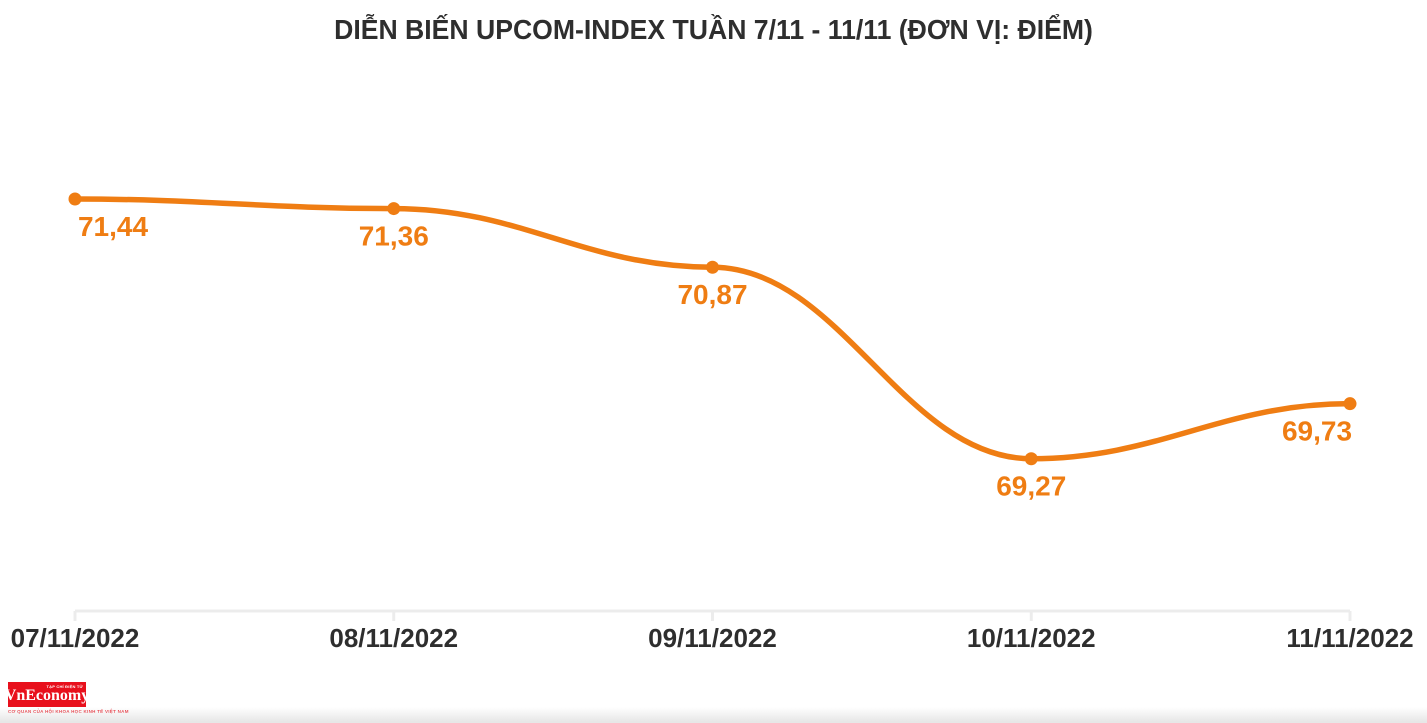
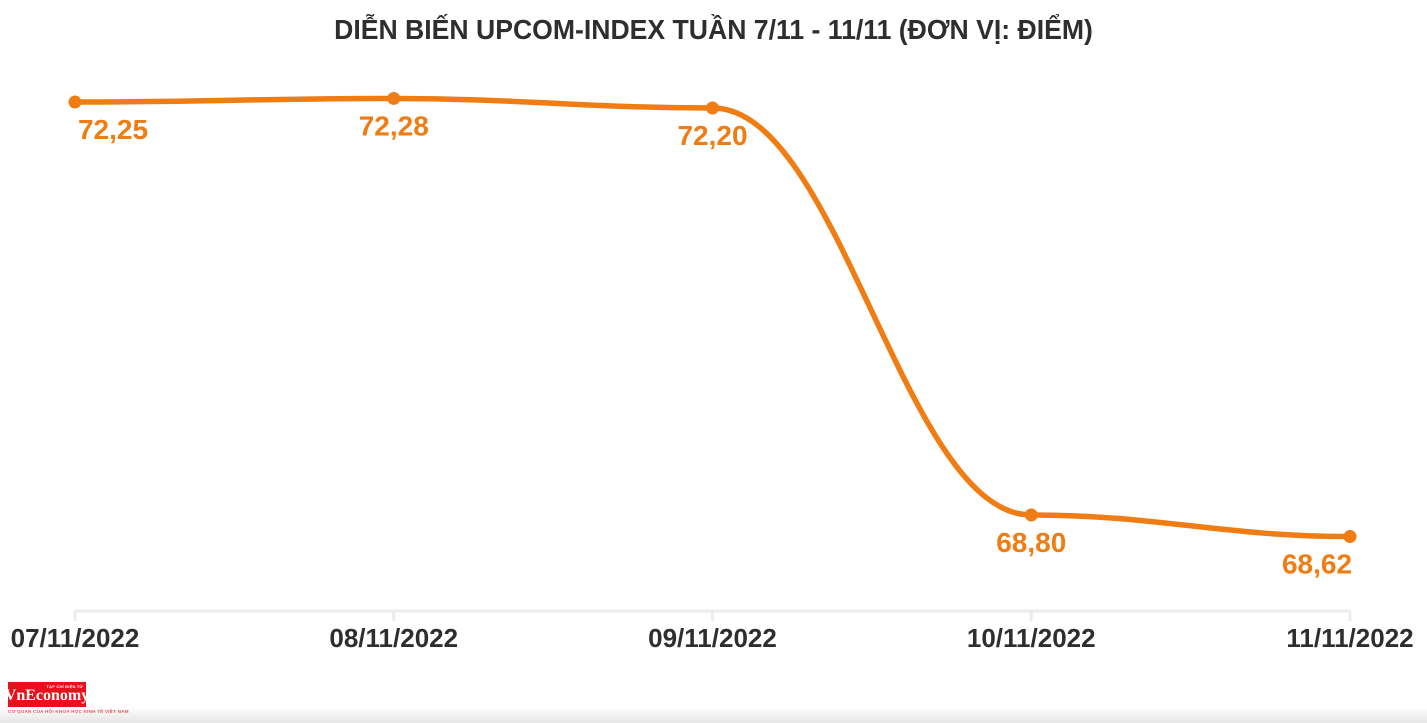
07/11/2022: 71,44 -> 72,25
08/11/2022: 71,36 -> 72,28
09/11/2022: 70,87 -> 72,20
10/11/2022: 69,27 -> 68,80
11/11/2022: 69,73 -> 68,62
